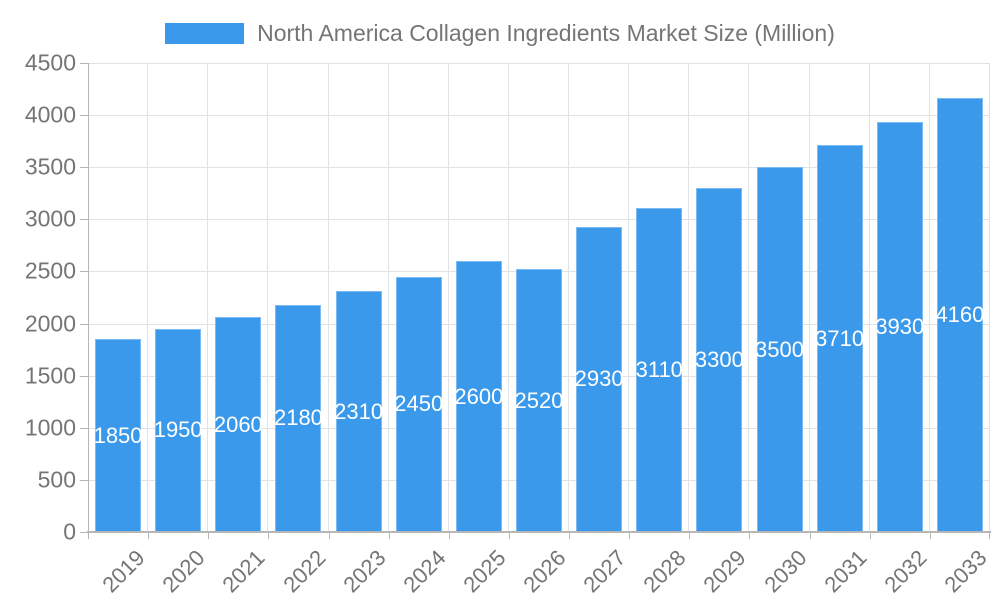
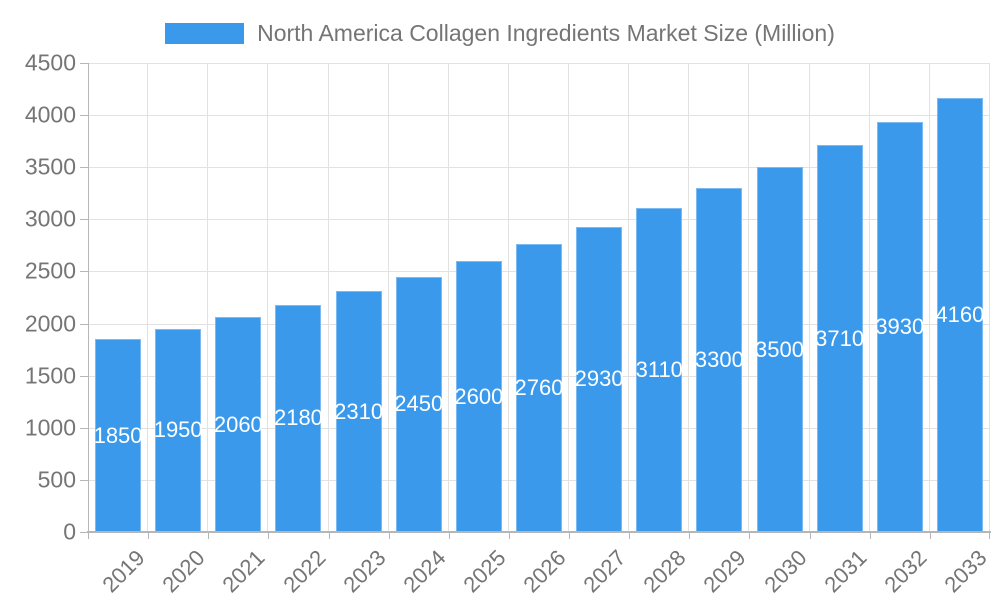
2026: 2520 -> 2760
